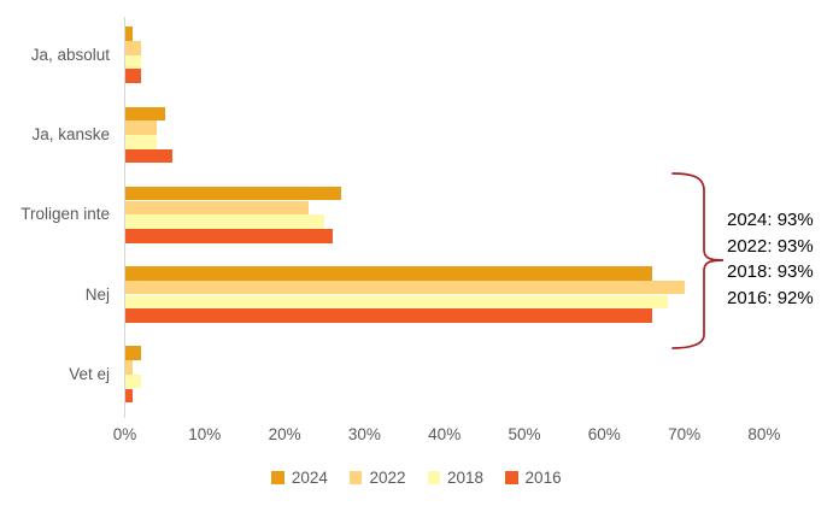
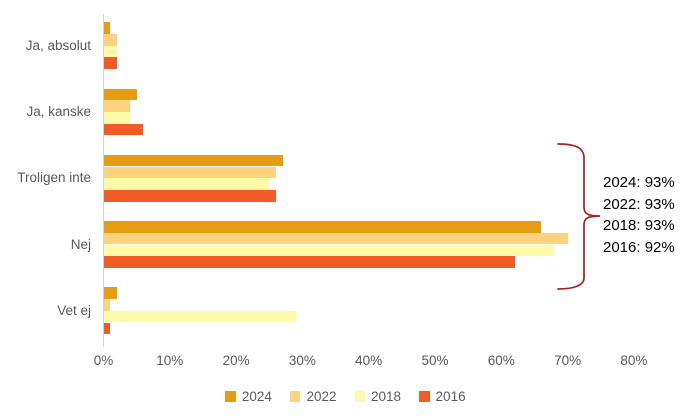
2022/Troligen inte: 23% -> 26%
2016/Nej: 66% -> 62%
2018/Vet ej: 2% -> 29%
